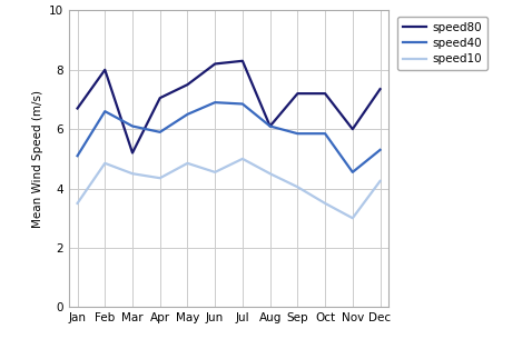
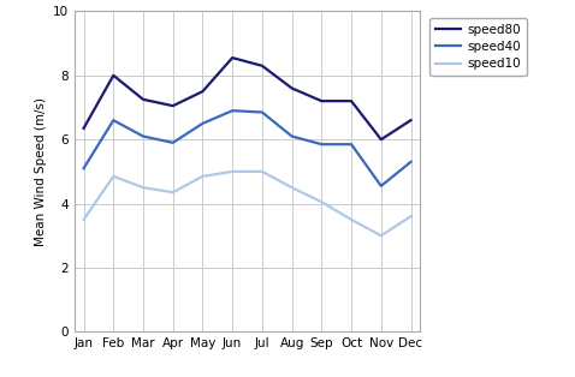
speed80/Jan: 6.70 -> 6.35
speed80/Mar: 5.20 -> 7.25
speed80/Jun: 8.20 -> 8.55
speed10/Jun: 4.55 -> 5.00
speed80/Aug: 6.10 -> 7.60
speed80/Dec: 7.35 -> 6.60
speed10/Dec: 4.25 -> 3.60
